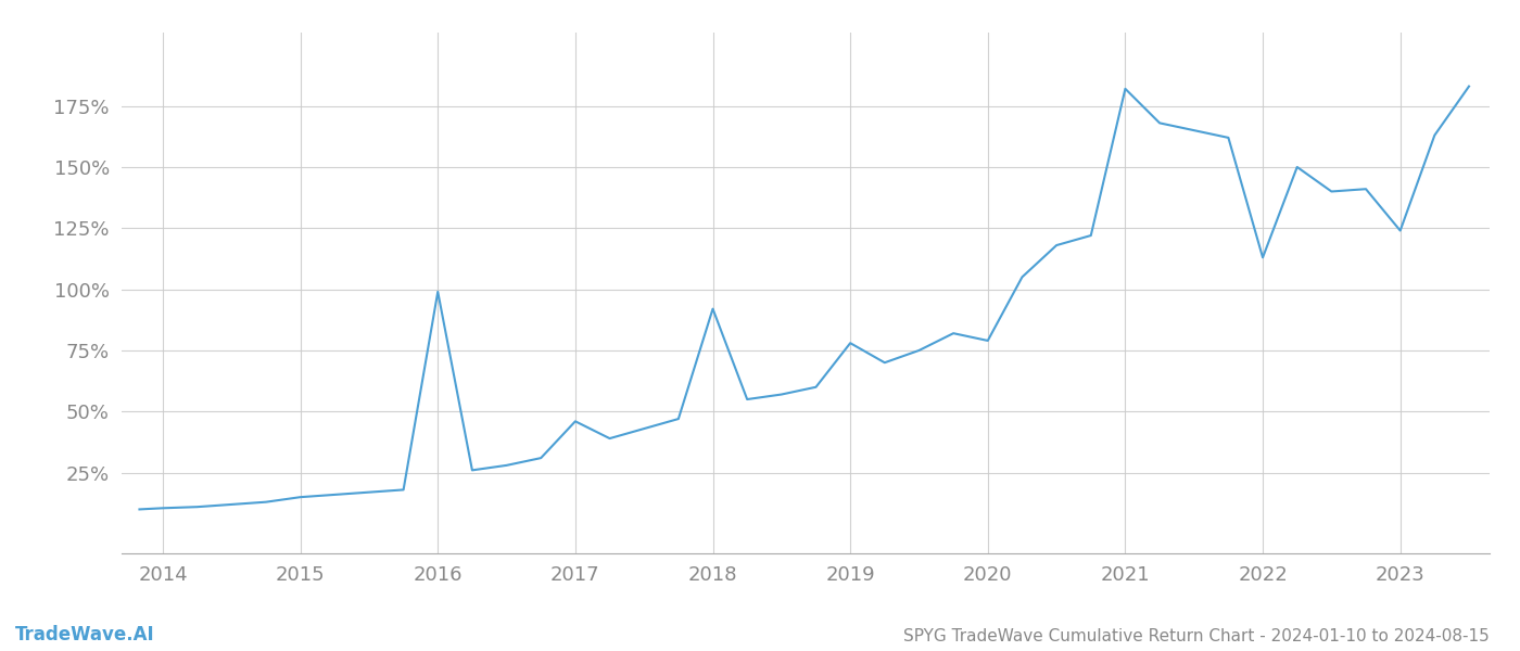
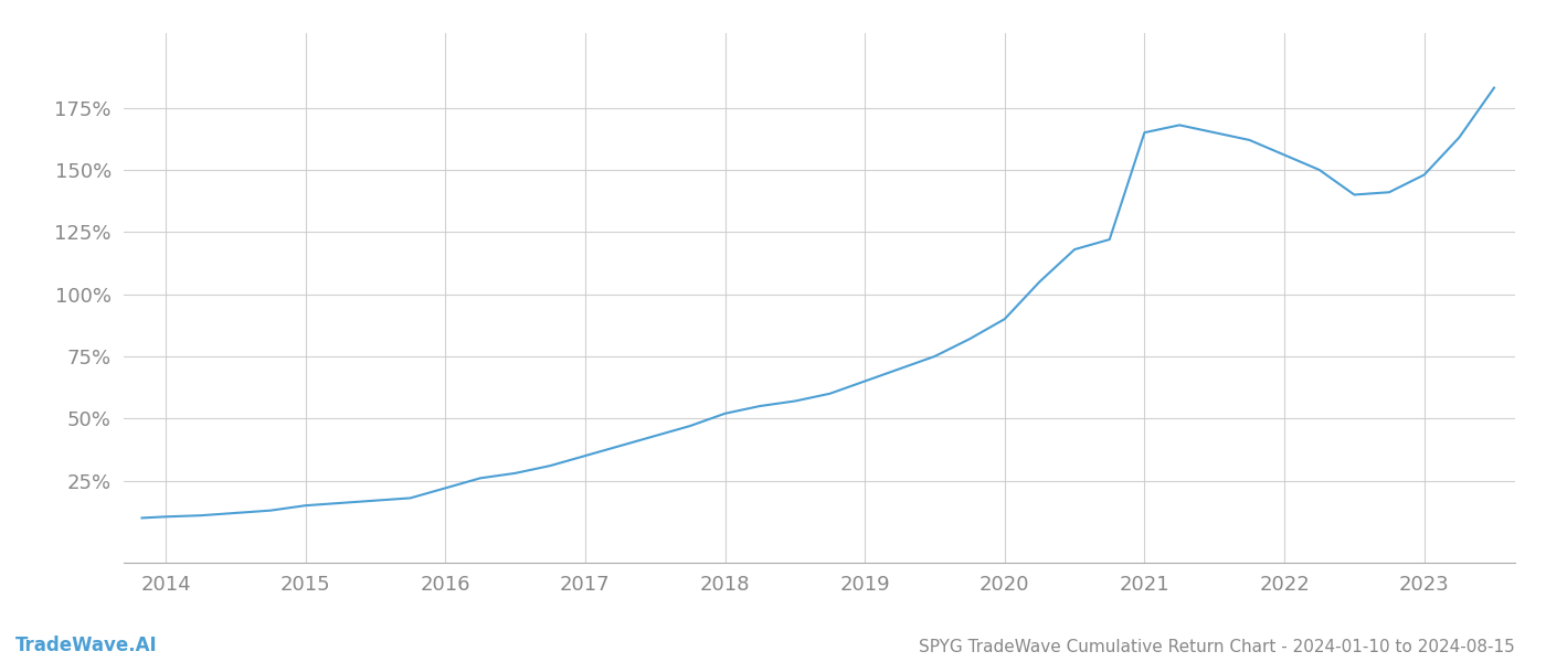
2016: 99.0% -> 22.0%
2017: 46.0% -> 35.0%
2018: 92.0% -> 52.0%
2019: 78.0% -> 65.0%
2020: 79.0% -> 90.0%
2021: 182.0% -> 165.0%
2022: 113.0% -> 156.0%
2023: 124.0% -> 148.0%
